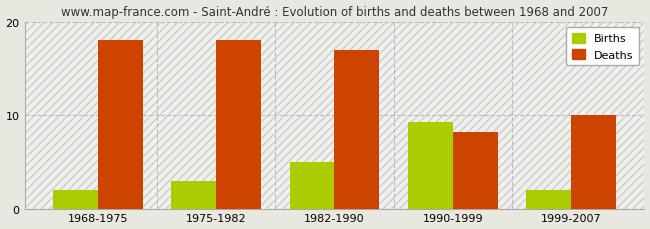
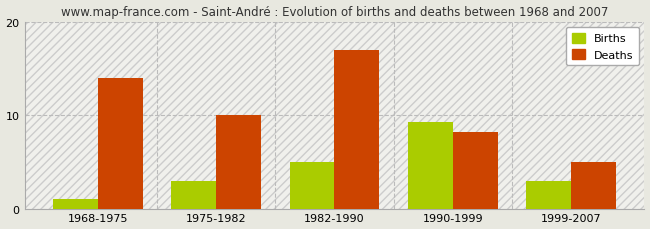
Births/1968-1975: 2.0 -> 1.0
Deaths/1968-1975: 18.0 -> 14.0
Deaths/1975-1982: 18.0 -> 10.0
Births/1999-2007: 2.0 -> 3.0
Deaths/1999-2007: 10.0 -> 5.0
